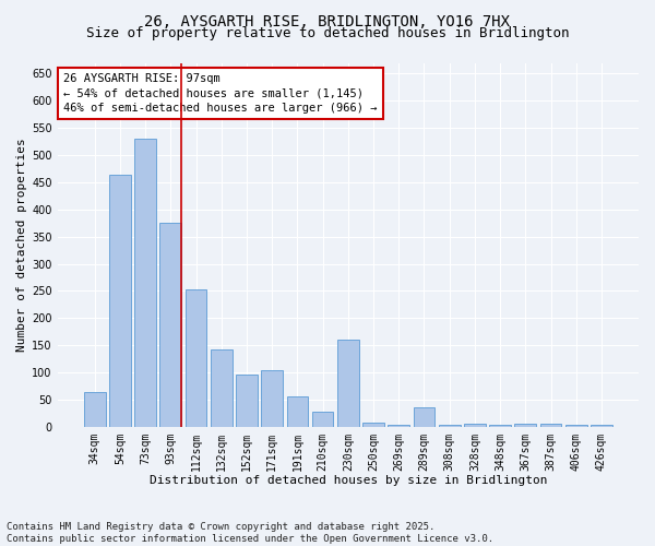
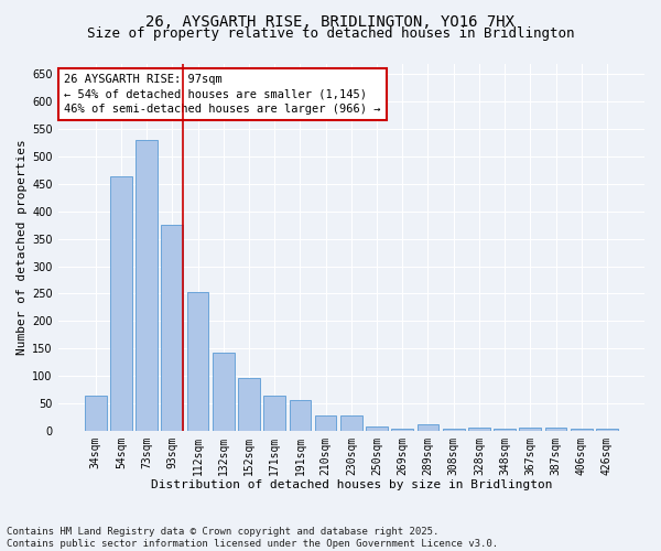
171sqm: 105 -> 63
230sqm: 160 -> 27
289sqm: 35 -> 11
